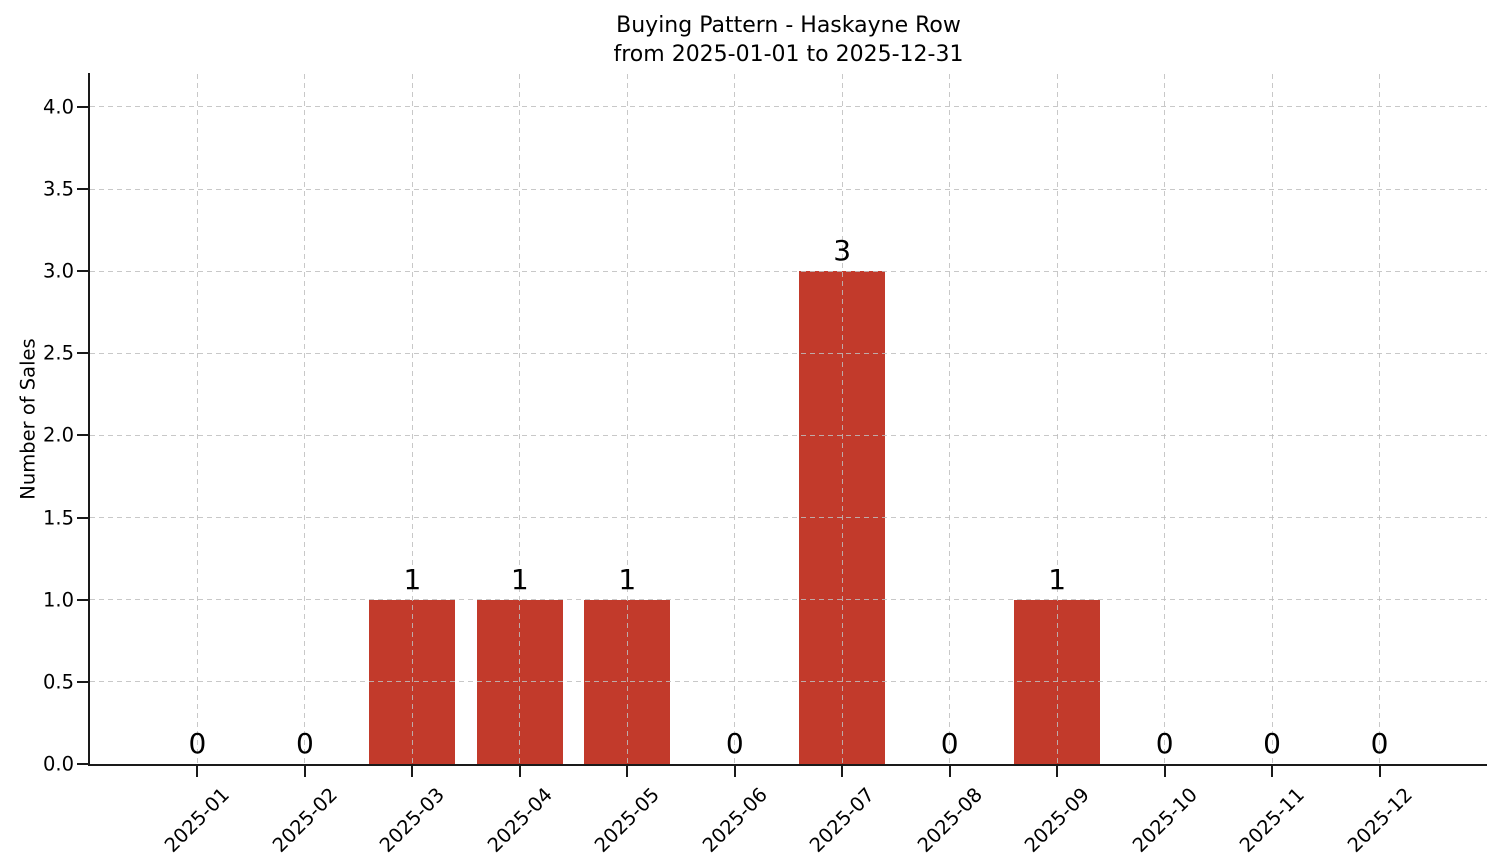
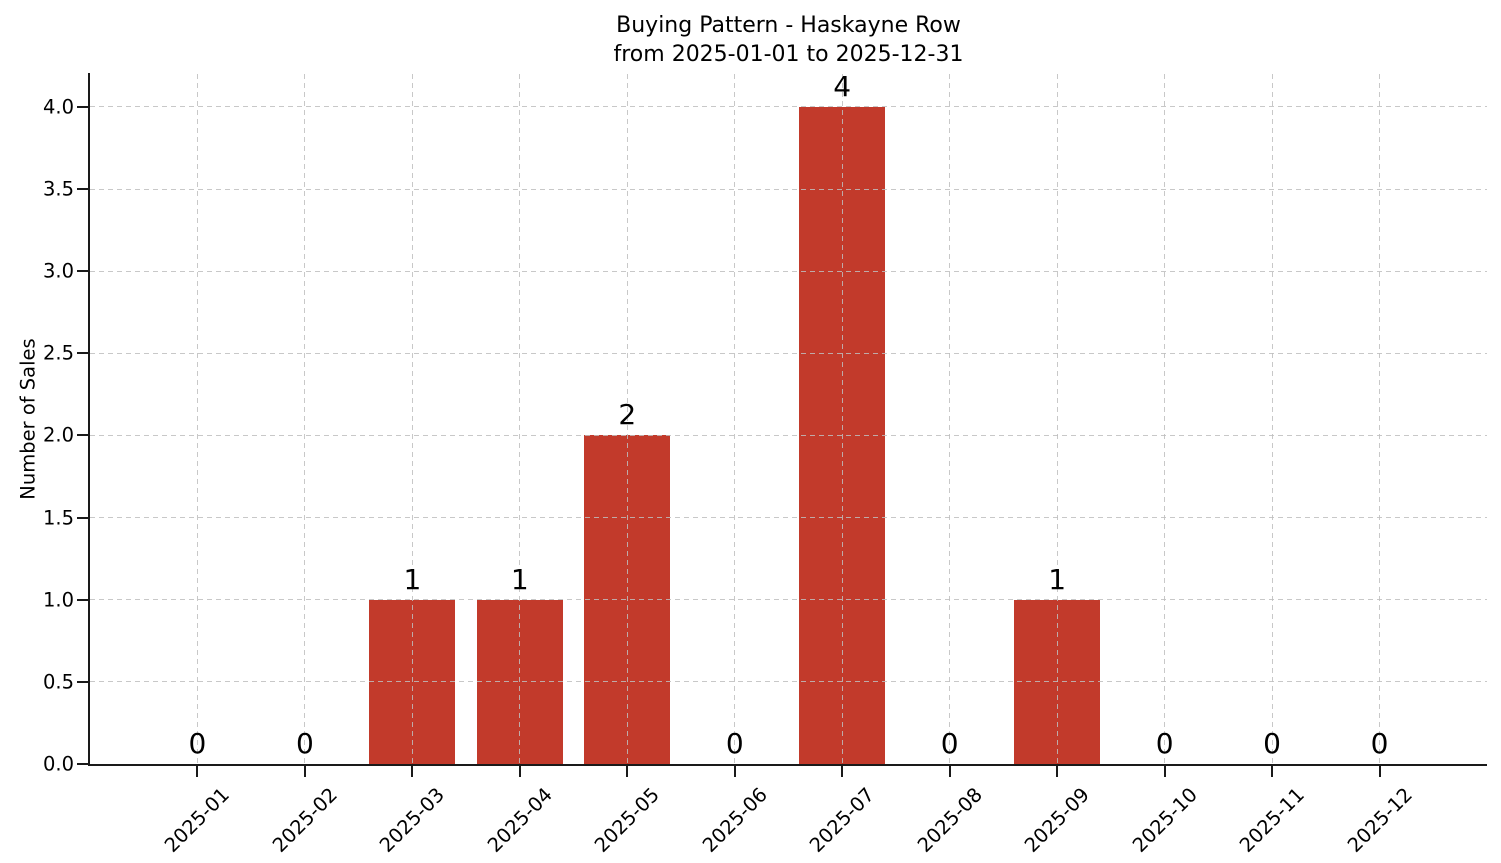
2025-05: 1 -> 2
2025-07: 3 -> 4
